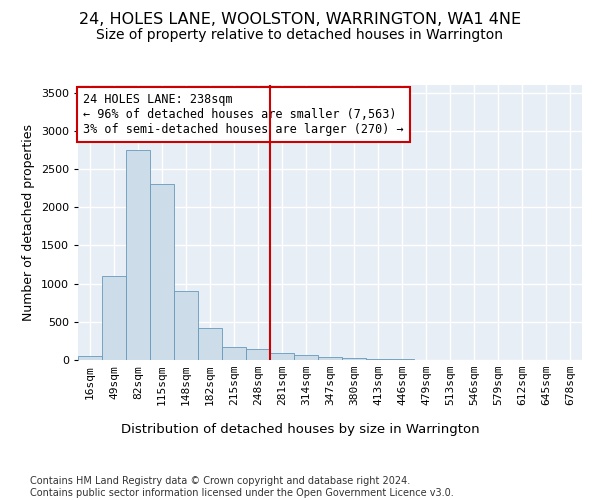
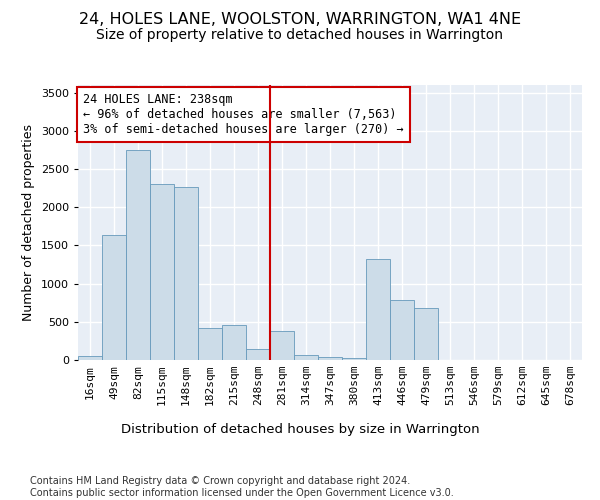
49sqm: 1100 -> 1640
148sqm: 900 -> 2260
215sqm: 160 -> 460
281sqm: 90 -> 380
413sqm: 20 -> 1320
446sqm: 10 -> 780
479sqm: 0 -> 680
